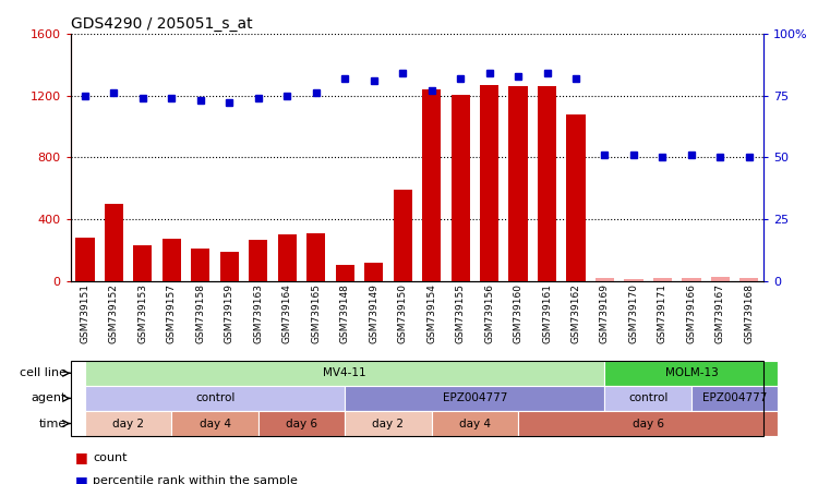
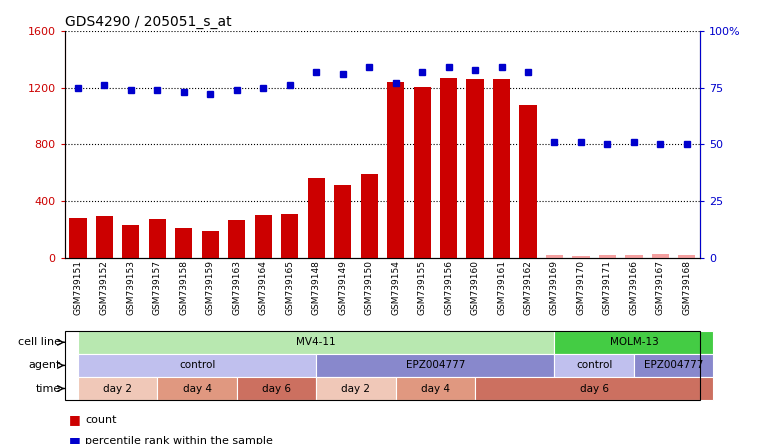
GSM739152: 500 -> 300
GSM739148: 100 -> 560
GSM739149: 120 -> 510
